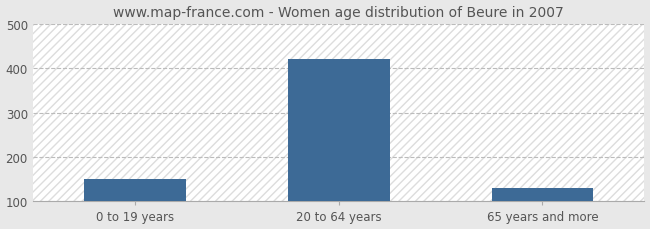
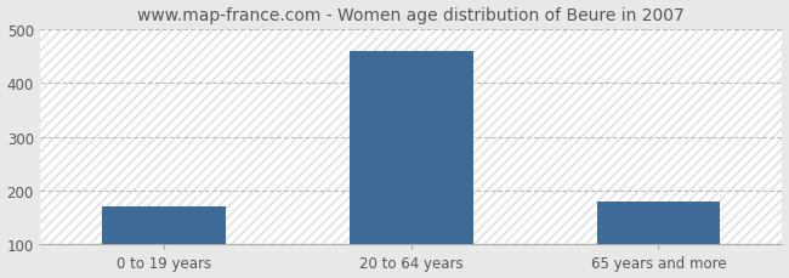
0 to 19 years: 150 -> 170
20 to 64 years: 420 -> 460
65 years and more: 130 -> 180
